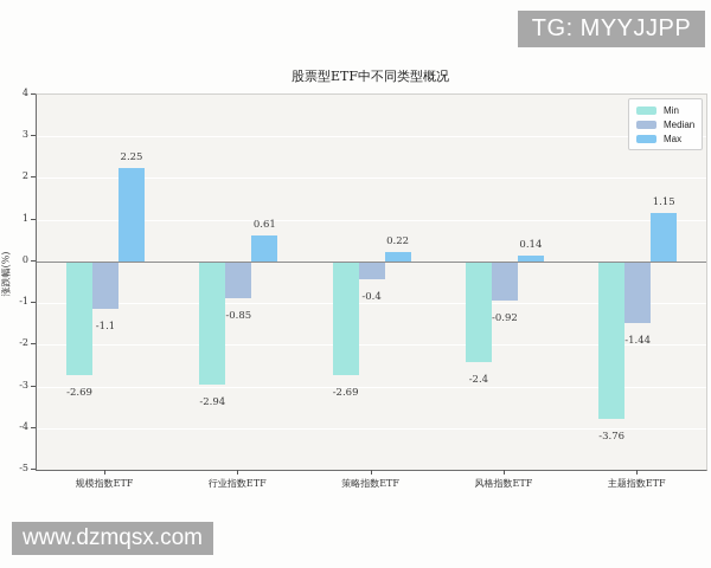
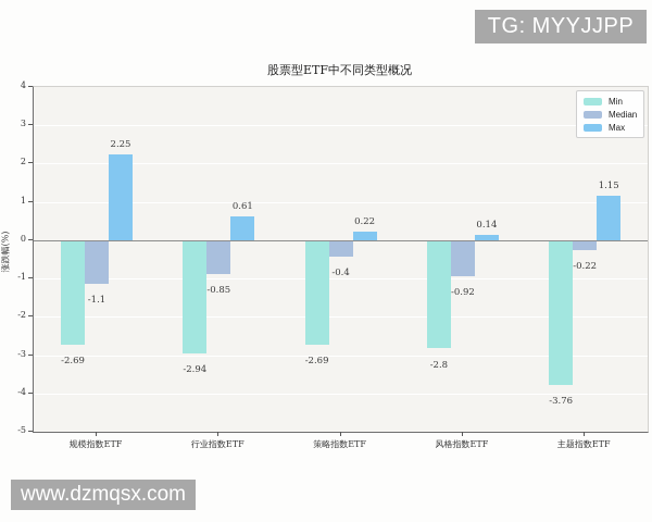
Min/风格指数ETF: -2.4 -> -2.8
Median/主题指数ETF: -1.44 -> -0.22
